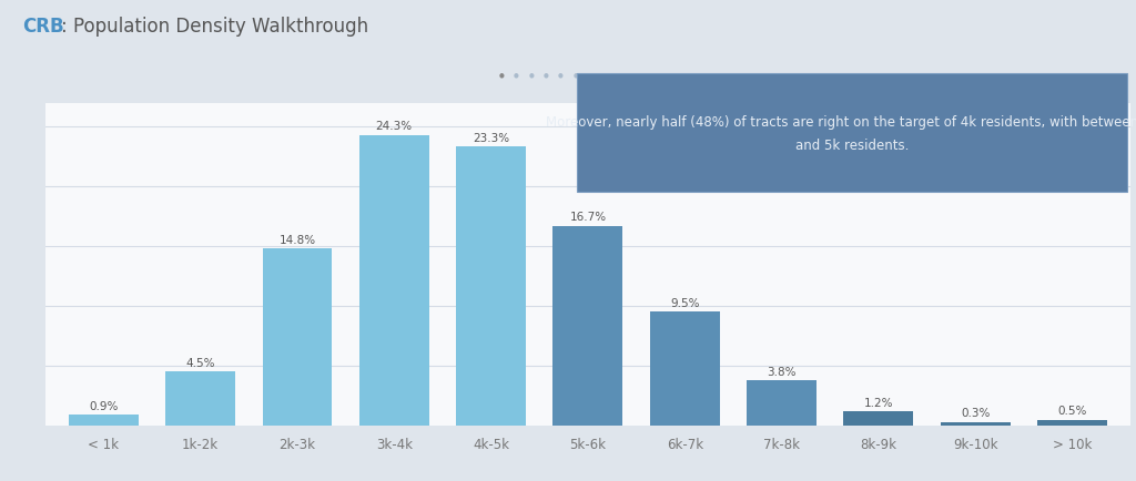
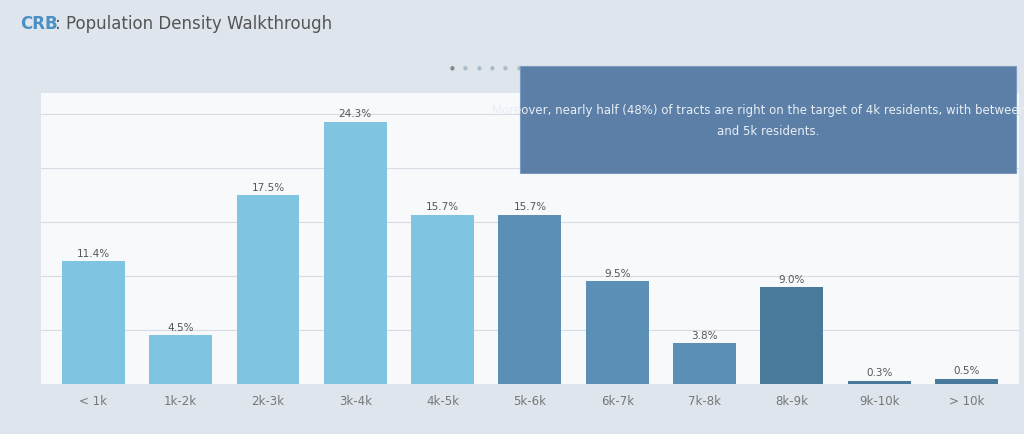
< 1k: 0.9% -> 11.4%
2k-3k: 14.8% -> 17.5%
4k-5k: 23.3% -> 15.7%
5k-6k: 16.7% -> 15.7%
8k-9k: 1.2% -> 9.0%
